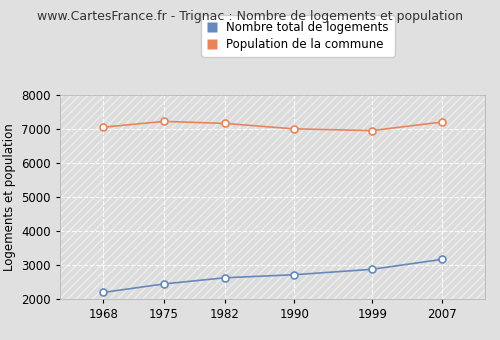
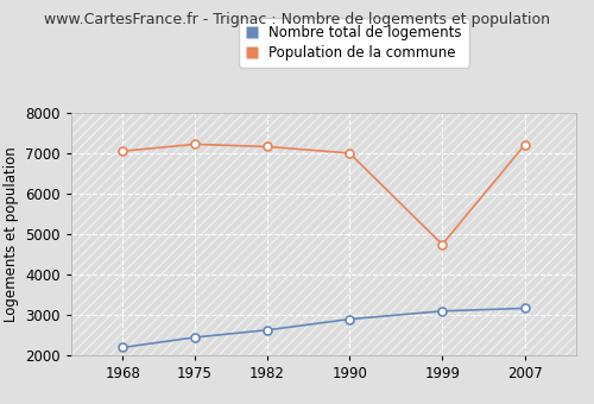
Nombre total de logements/1990: 2720 -> 2900
Nombre total de logements/1999: 2880 -> 3100
Population de la commune/1999: 6960 -> 4750
